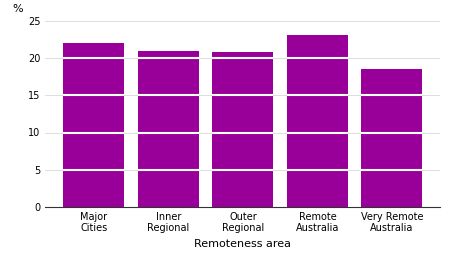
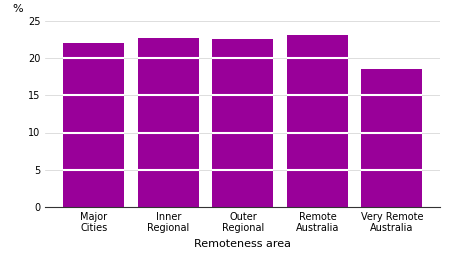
Inner Regional: 21.0 -> 22.7
Outer Regional: 20.8 -> 22.6
